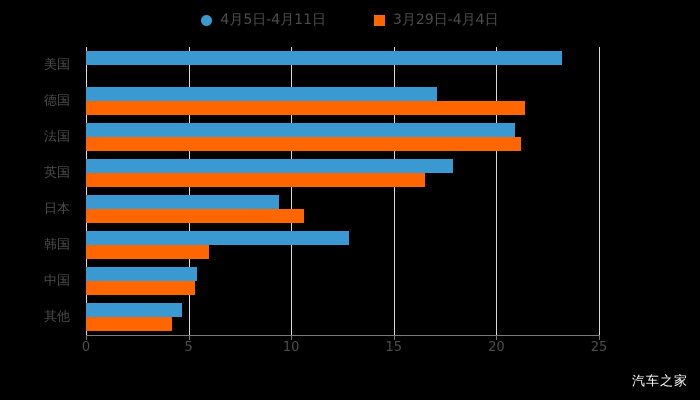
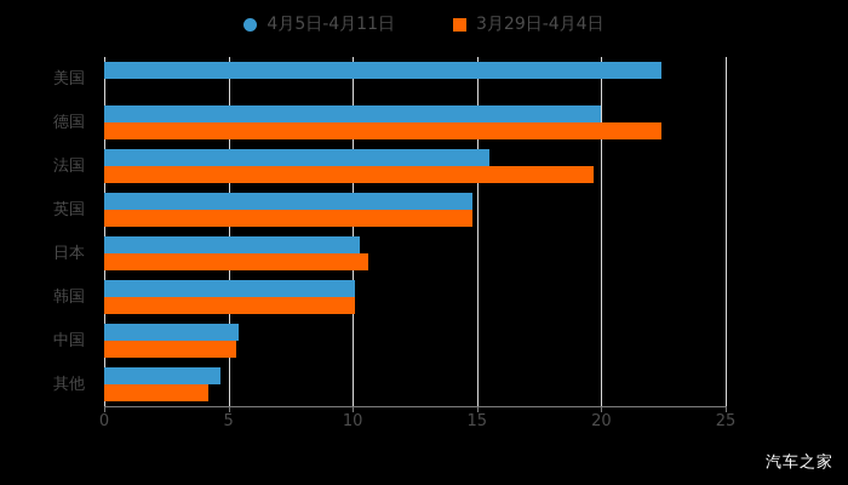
4月5日-4月11日/美国: 23.2 -> 22.4
4月5日-4月11日/德国: 17.1 -> 20.0
3月29日-4月4日/德国: 21.4 -> 22.4
4月5日-4月11日/法国: 20.9 -> 15.5
3月29日-4月4日/法国: 21.2 -> 19.7
4月5日-4月11日/英国: 17.9 -> 14.8
3月29日-4月4日/英国: 16.5 -> 14.8
4月5日-4月11日/日本: 9.4 -> 10.3
4月5日-4月11日/韩国: 12.8 -> 10.1
3月29日-4月4日/韩国: 6.0 -> 10.1
